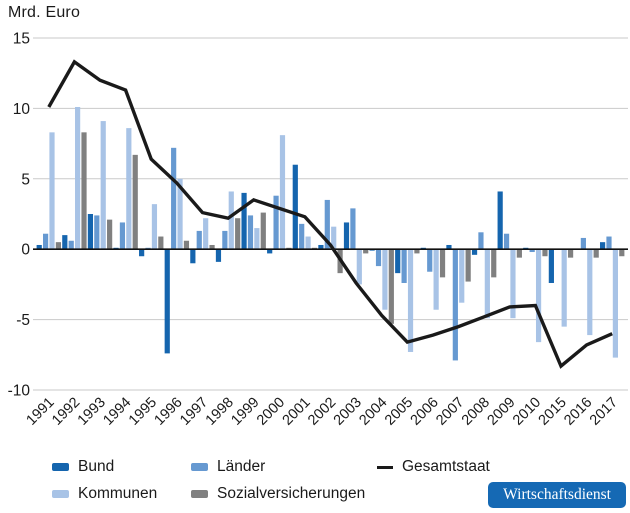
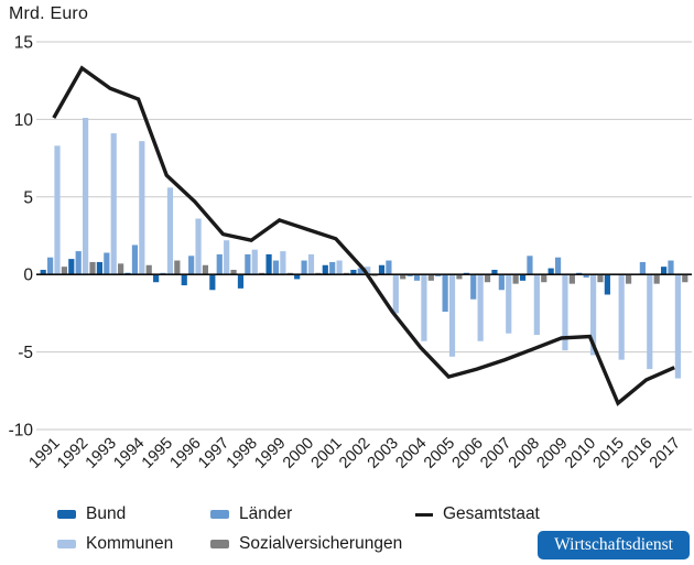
Länder/1992: 0.6 -> 1.5
Sozialversicherungen/1992: 8.3 -> 0.8
Bund/1993: 2.5 -> 0.8
Länder/1993: 2.4 -> 1.4
Sozialversicherungen/1993: 2.1 -> 0.7
Sozialversicherungen/1994: 6.7 -> 0.6
Kommunen/1995: 3.2 -> 5.6
Bund/1996: -7.4 -> -0.7
Länder/1996: 7.2 -> 1.2
Kommunen/1996: 5.0 -> 3.6
Kommunen/1998: 4.1 -> 1.6
Sozialversicherungen/1998: 2.2 -> 0.1
Bund/1999: 4.0 -> 1.3
Länder/1999: 2.4 -> 0.9
Sozialversicherungen/1999: 2.6 -> 0.1
Länder/2000: 3.8 -> 0.9
Kommunen/2000: 8.1 -> 1.3
Bund/2001: 6.0 -> 0.6
Länder/2001: 1.8 -> 0.8
Länder/2002: 3.5 -> 0.4
Kommunen/2002: 1.6 -> 0.5
Sozialversicherungen/2002: -1.7 -> -0.1
Bund/2003: 1.9 -> 0.6
Länder/2003: 2.9 -> 0.9
Länder/2004: -1.2 -> -0.4
Sozialversicherungen/2004: -5.3 -> -0.4
Bund/2005: -1.7 -> -0.1
Kommunen/2005: -7.3 -> -5.3
Sozialversicherungen/2006: -2.0 -> -0.5
Länder/2007: -7.9 -> -1.0
Sozialversicherungen/2007: -2.3 -> -0.6
Kommunen/2008: -4.9 -> -3.9
Sozialversicherungen/2008: -2.0 -> -0.5
Bund/2009: 4.1 -> 0.4
Kommunen/2010: -6.6 -> -5.2
Bund/2015: -2.4 -> -1.3
Kommunen/2017: -7.7 -> -6.7
